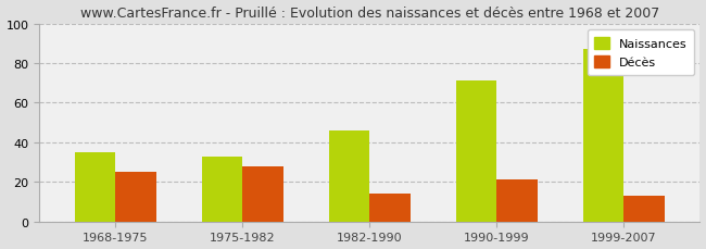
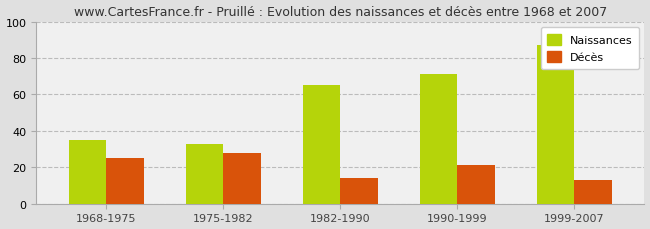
Naissances/1982-1990: 46 -> 65
